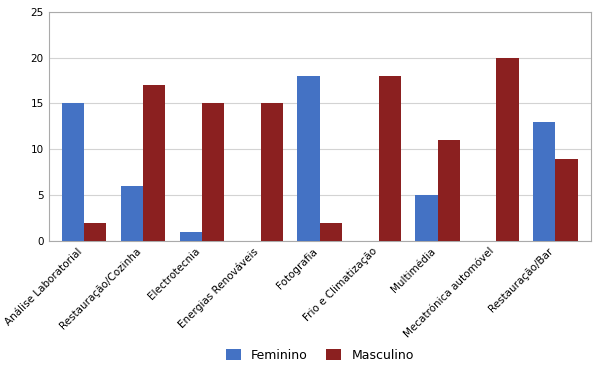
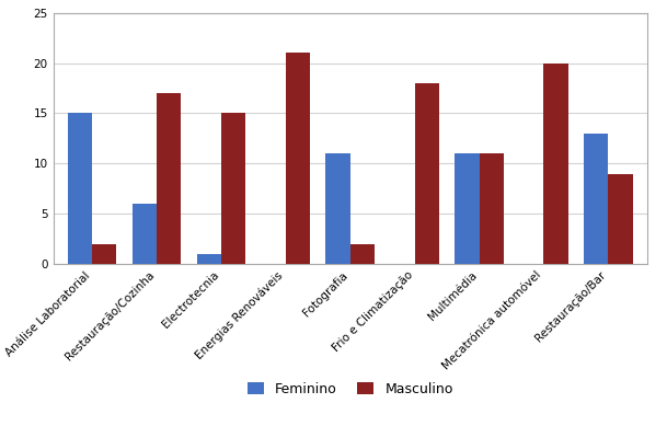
Masculino/Energias Renováveis: 15 -> 21
Feminino/Fotografia: 18 -> 11
Feminino/Multimédia: 5 -> 11
